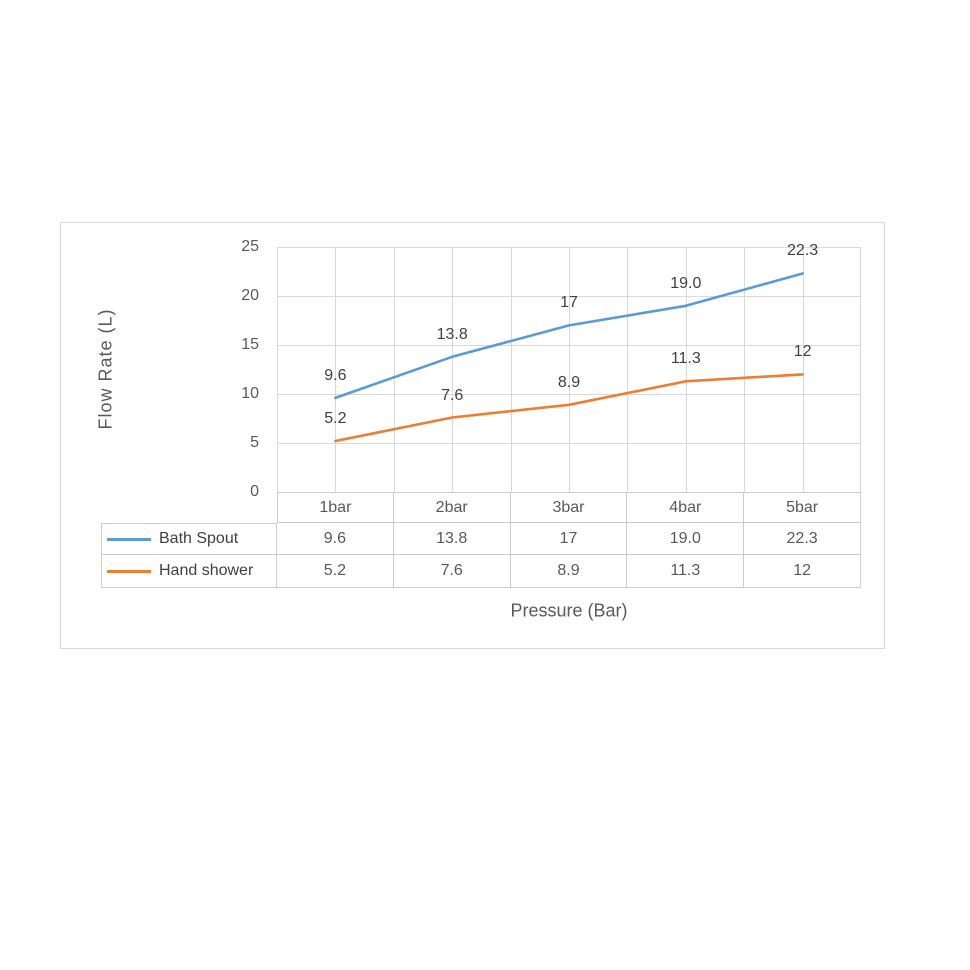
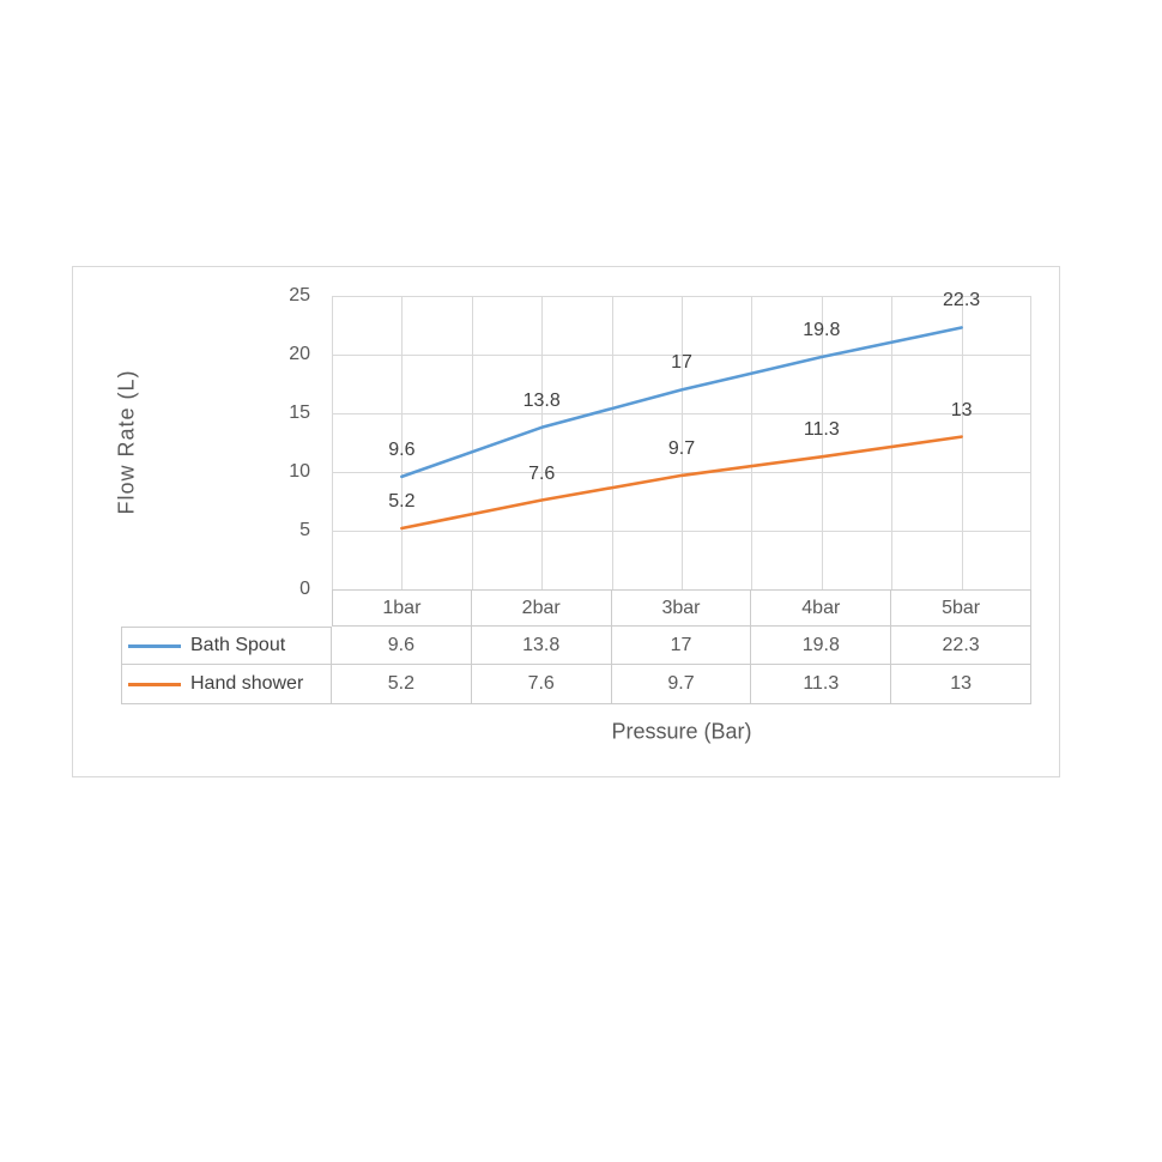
Hand shower/3bar: 8.9 -> 9.7
Bath Spout/4bar: 19.0 -> 19.8
Hand shower/5bar: 12 -> 13
